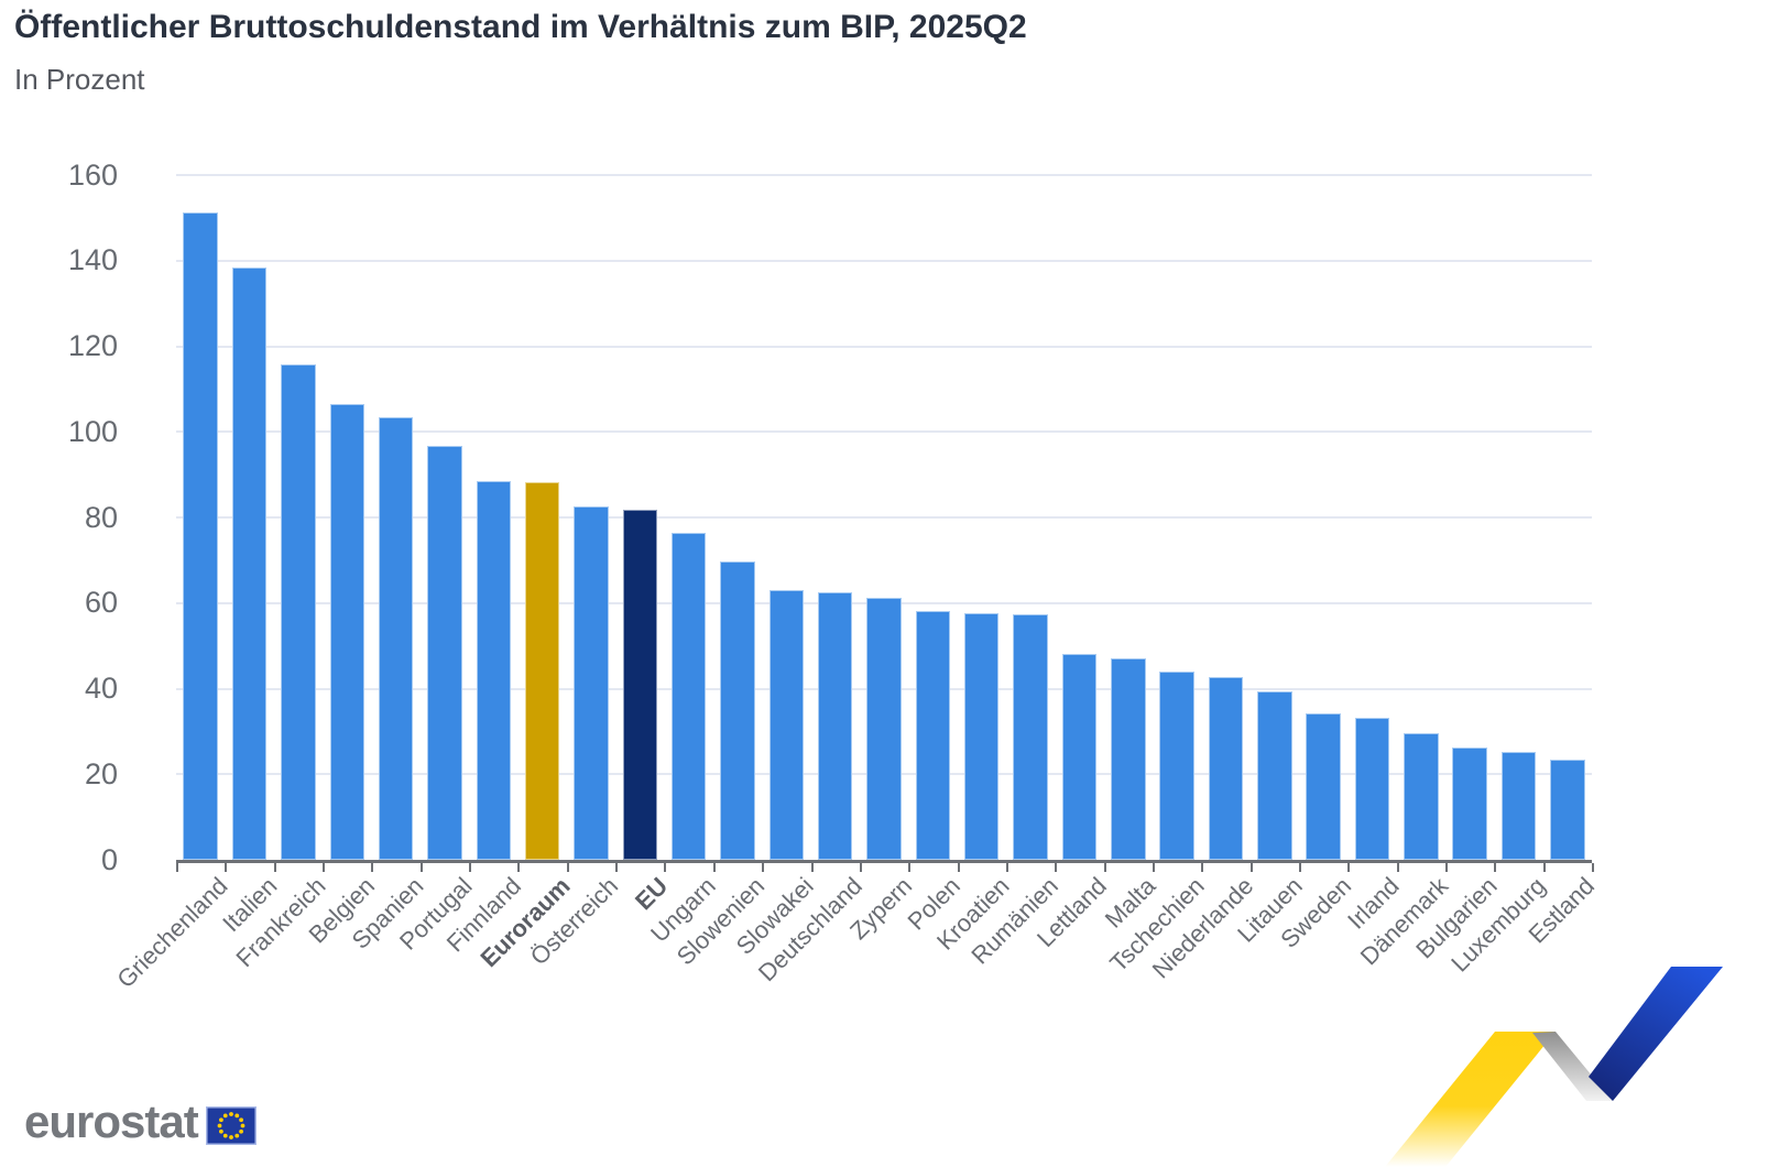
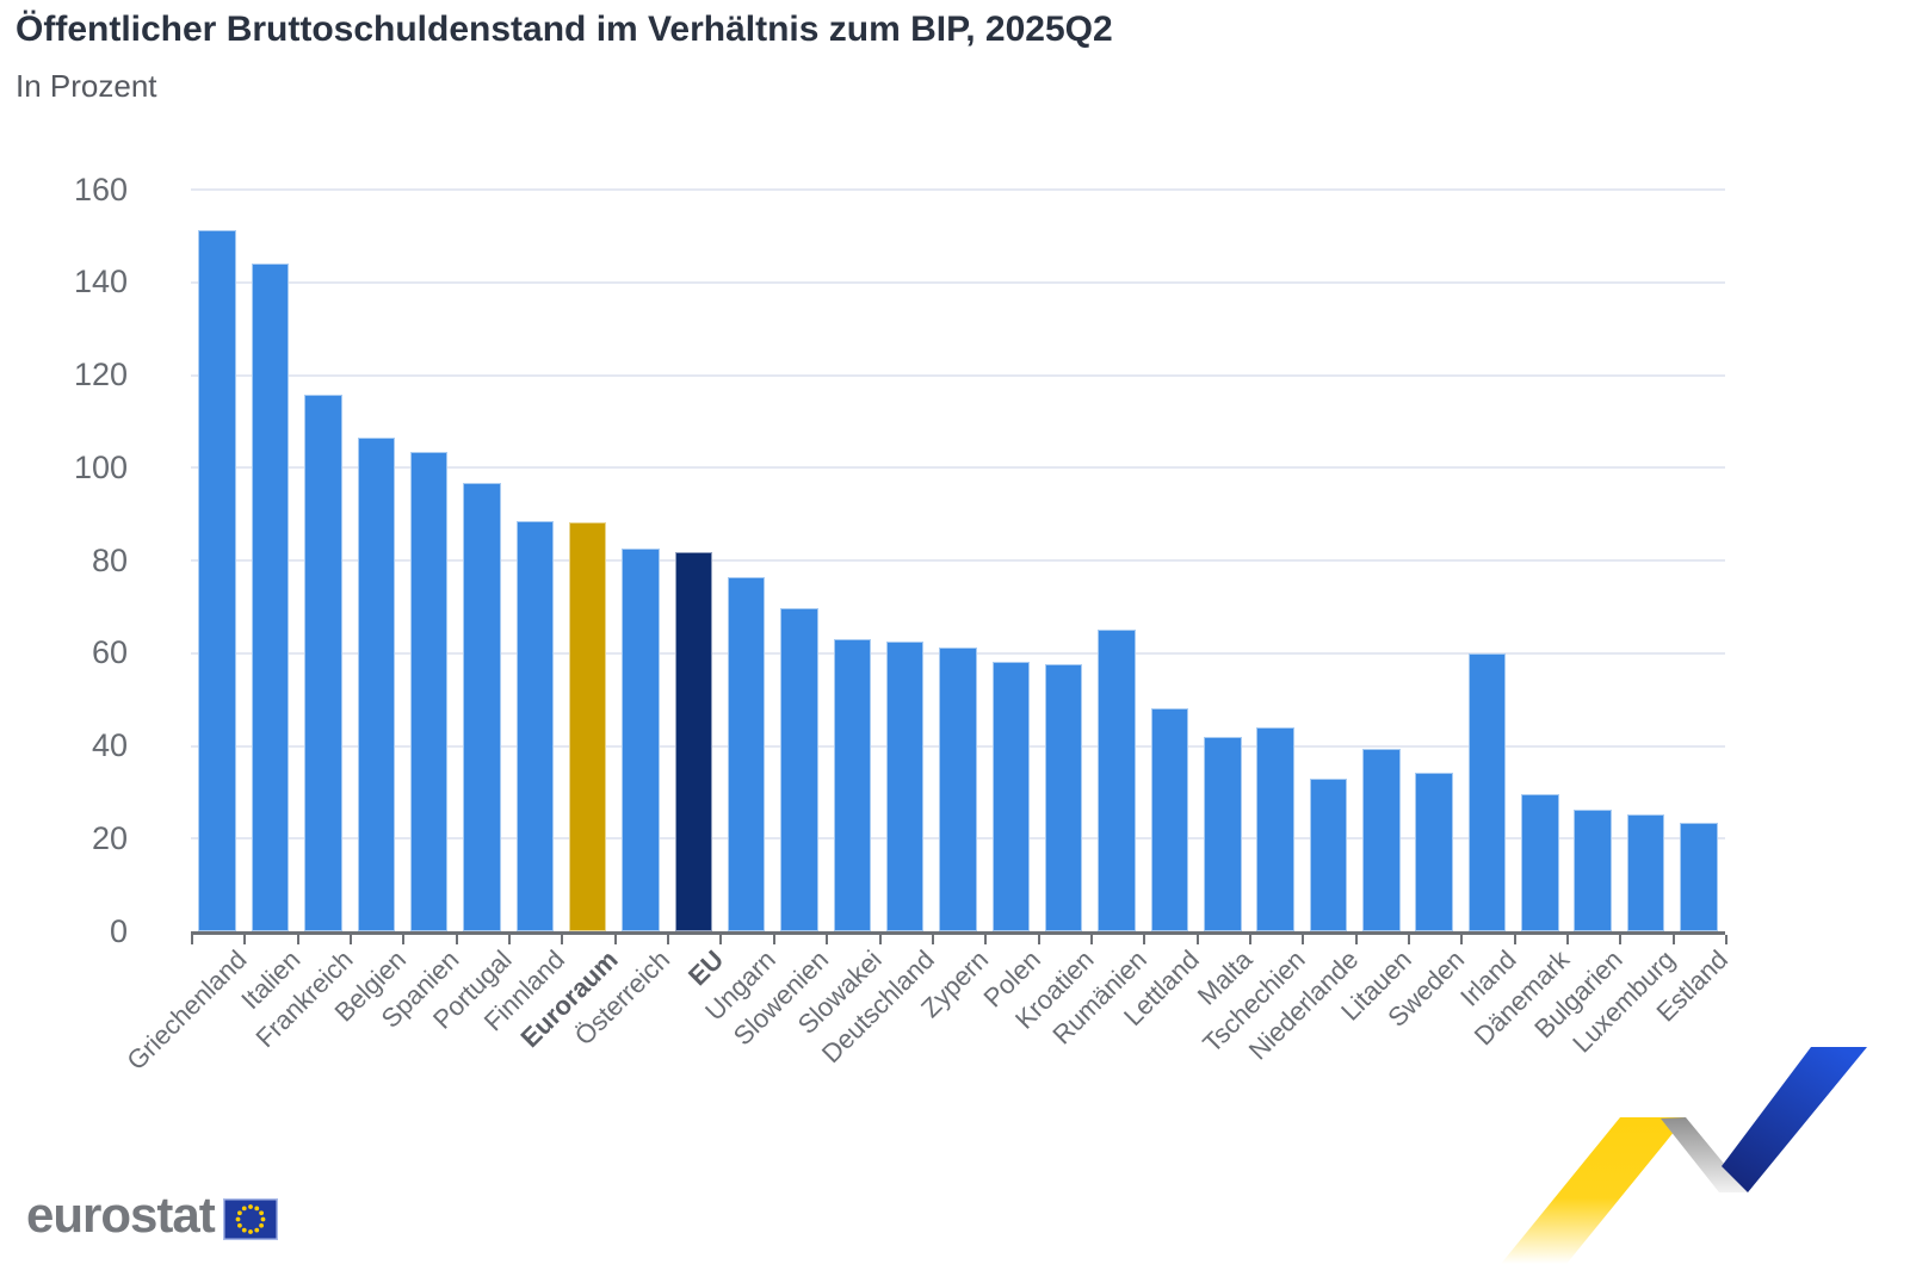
Italien: 138 -> 144
Rumänien: 57 -> 65
Malta: 47 -> 42
Niederlande: 43 -> 33
Irland: 33 -> 60
